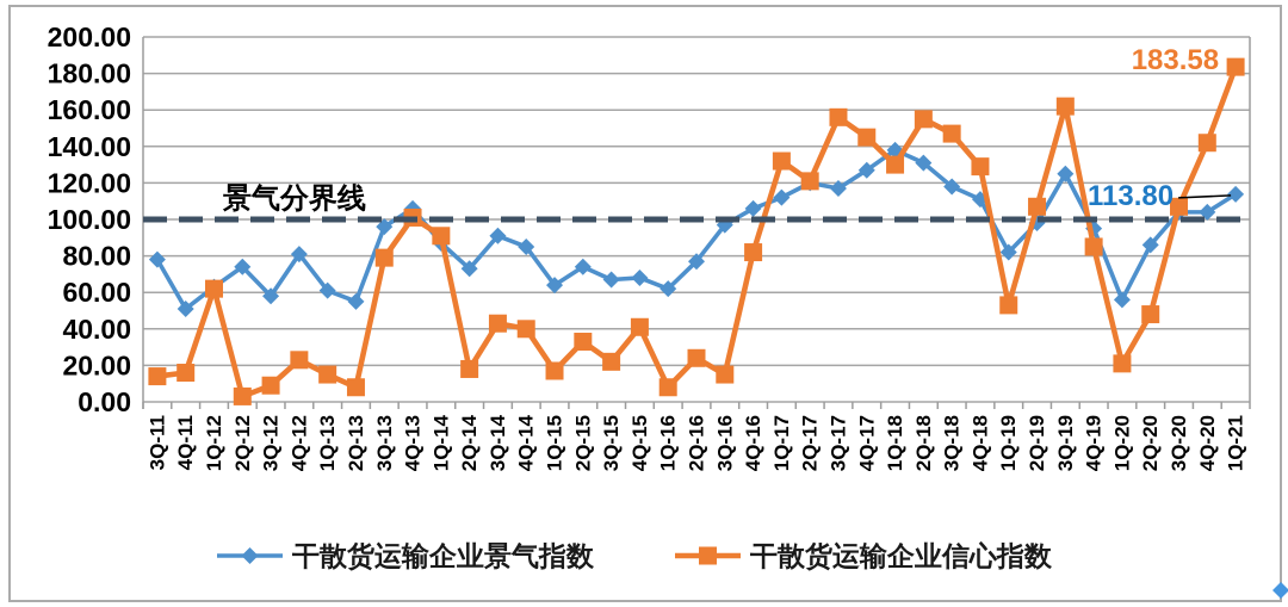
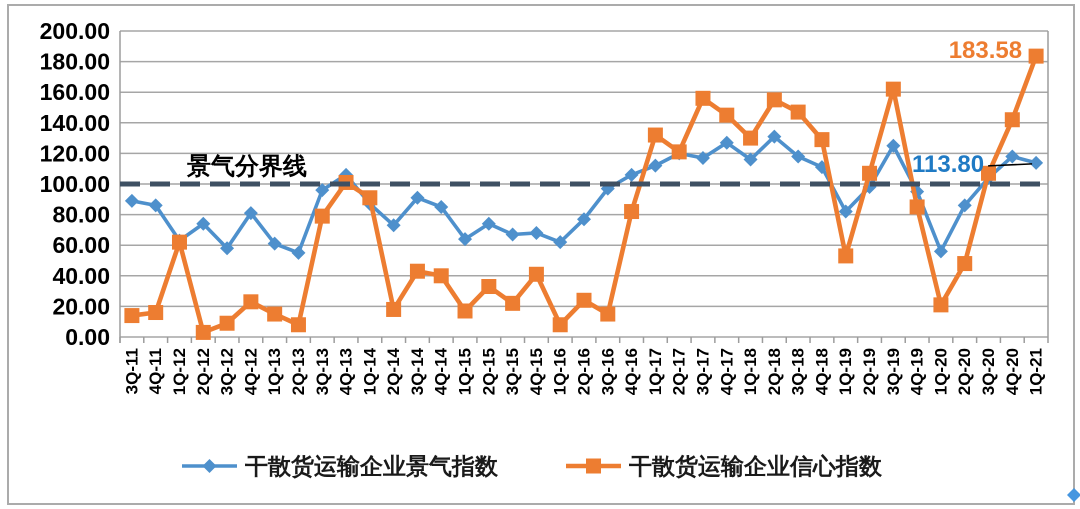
干散货运输企业景气指数/3Q-11: 78 -> 89
干散货运输企业景气指数/4Q-11: 51 -> 86
干散货运输企业景气指数/1Q-18: 138 -> 116
干散货运输企业景气指数/4Q-20: 104 -> 118
